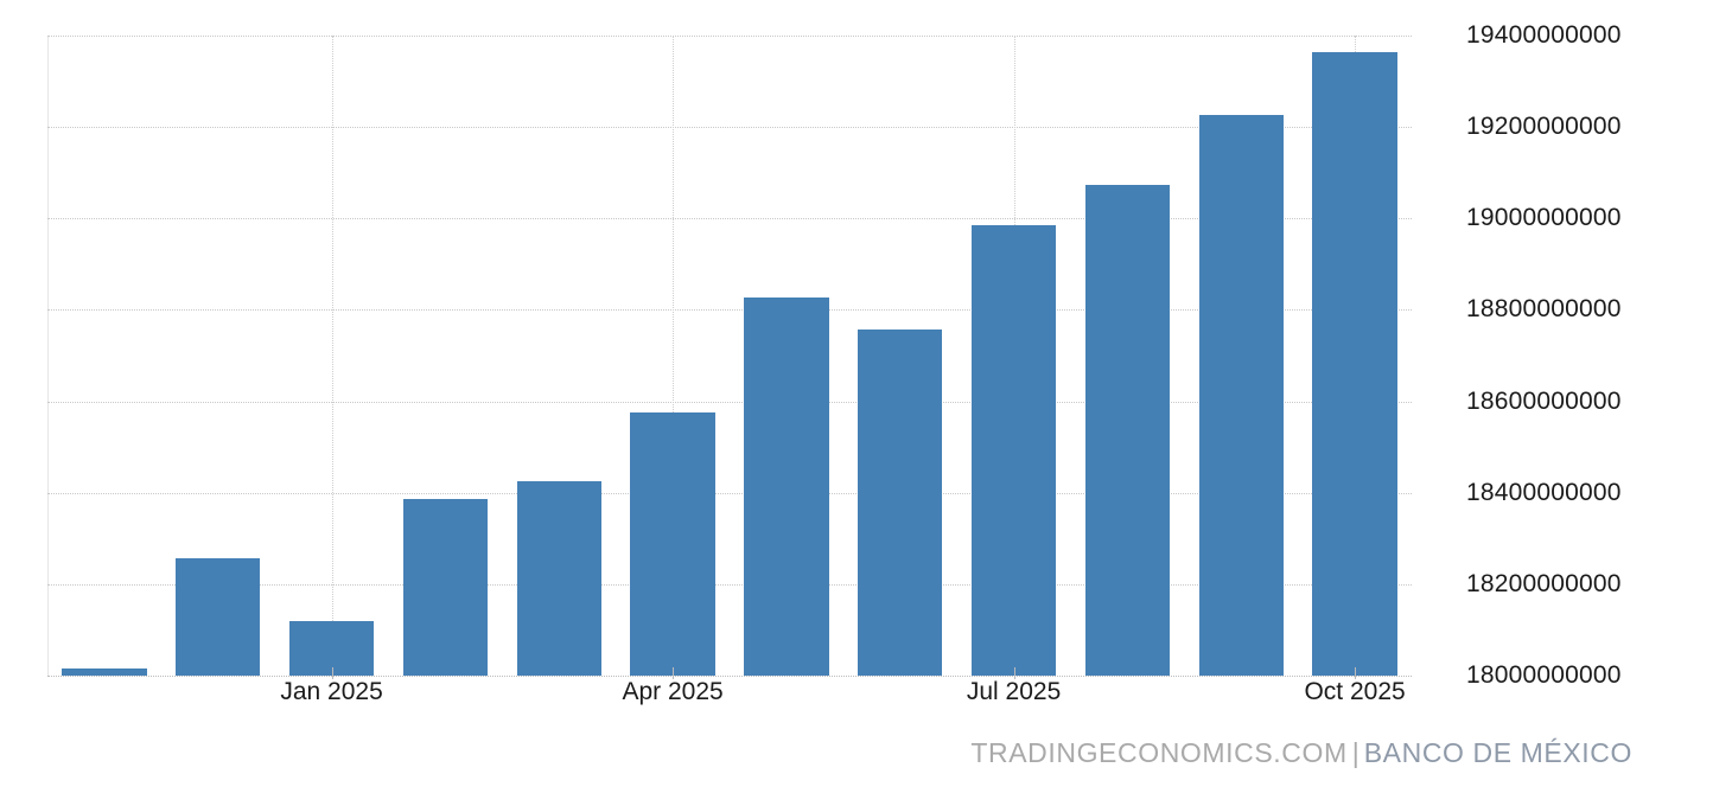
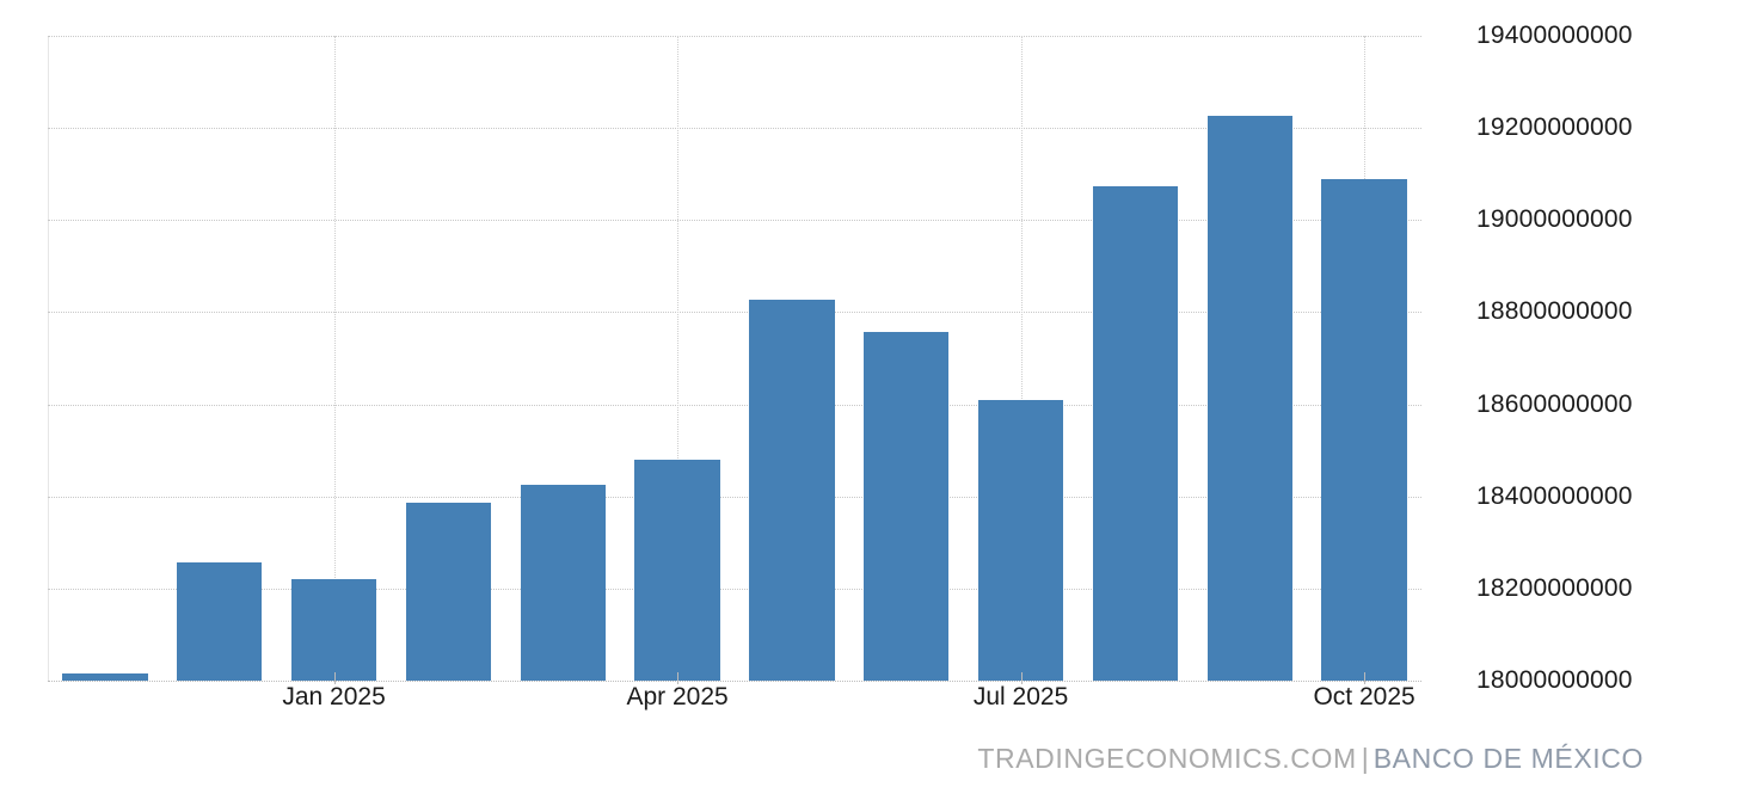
Jan 2025: 18120000000 -> 18220000000
Apr 2025: 18580000000 -> 18480000000
Jul 2025: 18990000000 -> 18610000000
Oct 2025: 19360000000 -> 19090000000
